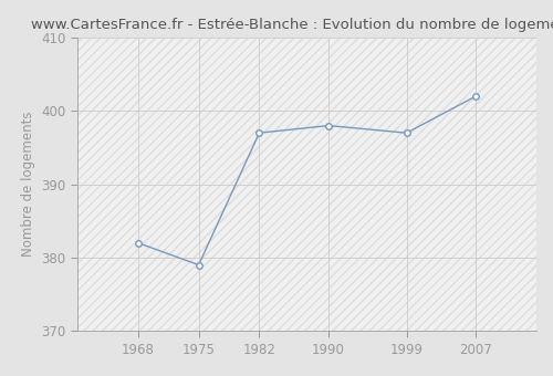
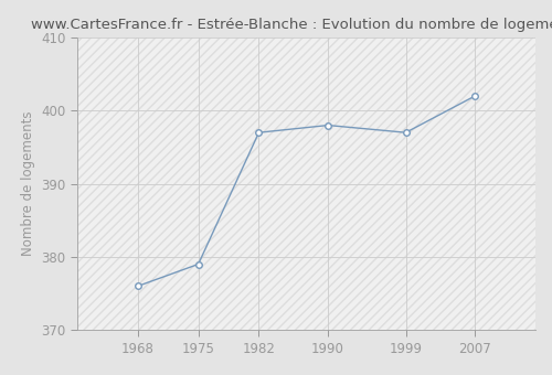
1968: 382 -> 376
